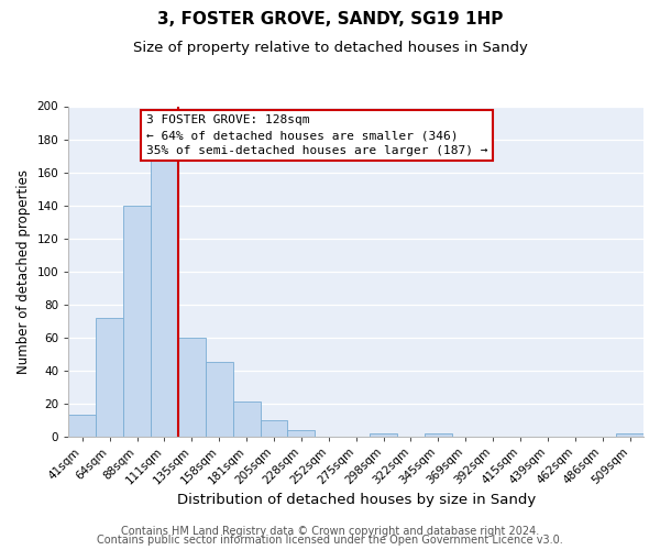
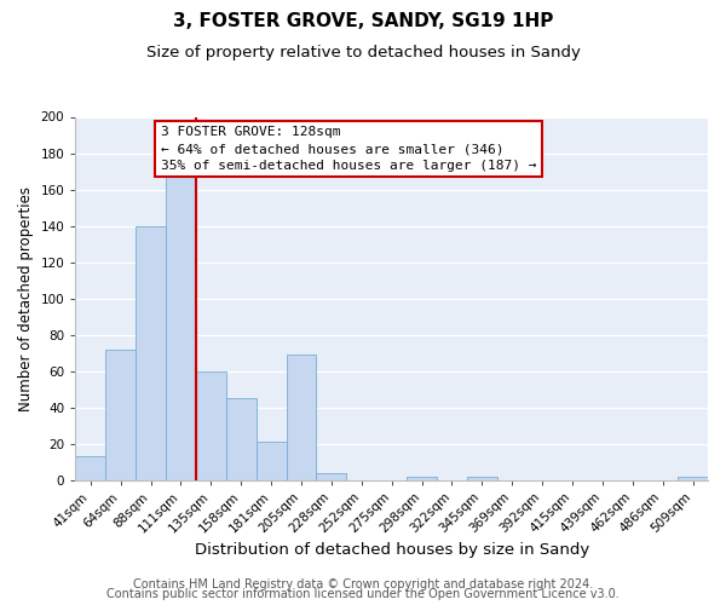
205sqm: 10 -> 69
